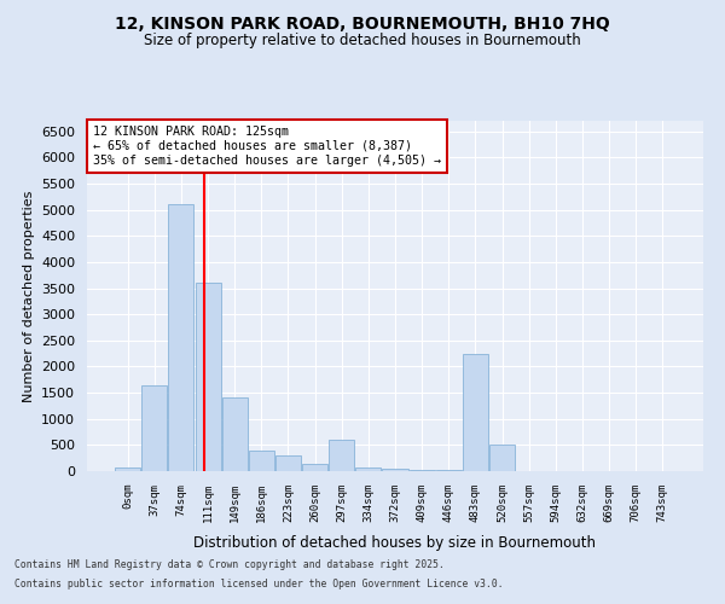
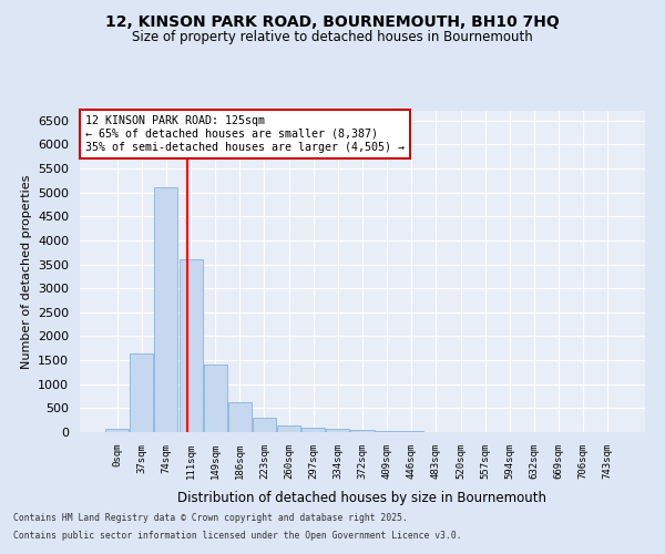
186sqm: 400 -> 620
297sqm: 600 -> 100
483sqm: 2250 -> 10
520sqm: 500 -> 0
